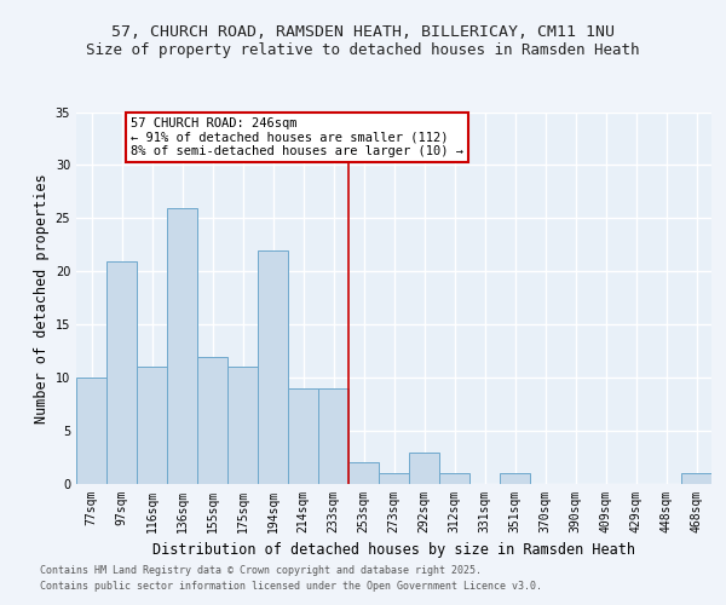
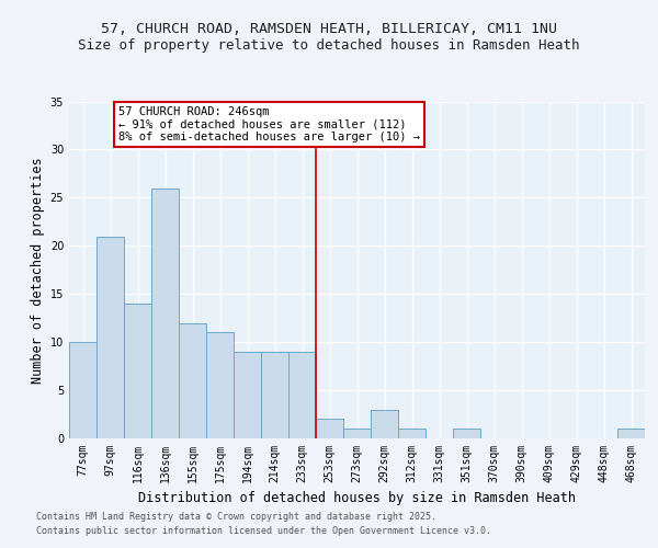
116sqm: 11 -> 14
194sqm: 22 -> 9
